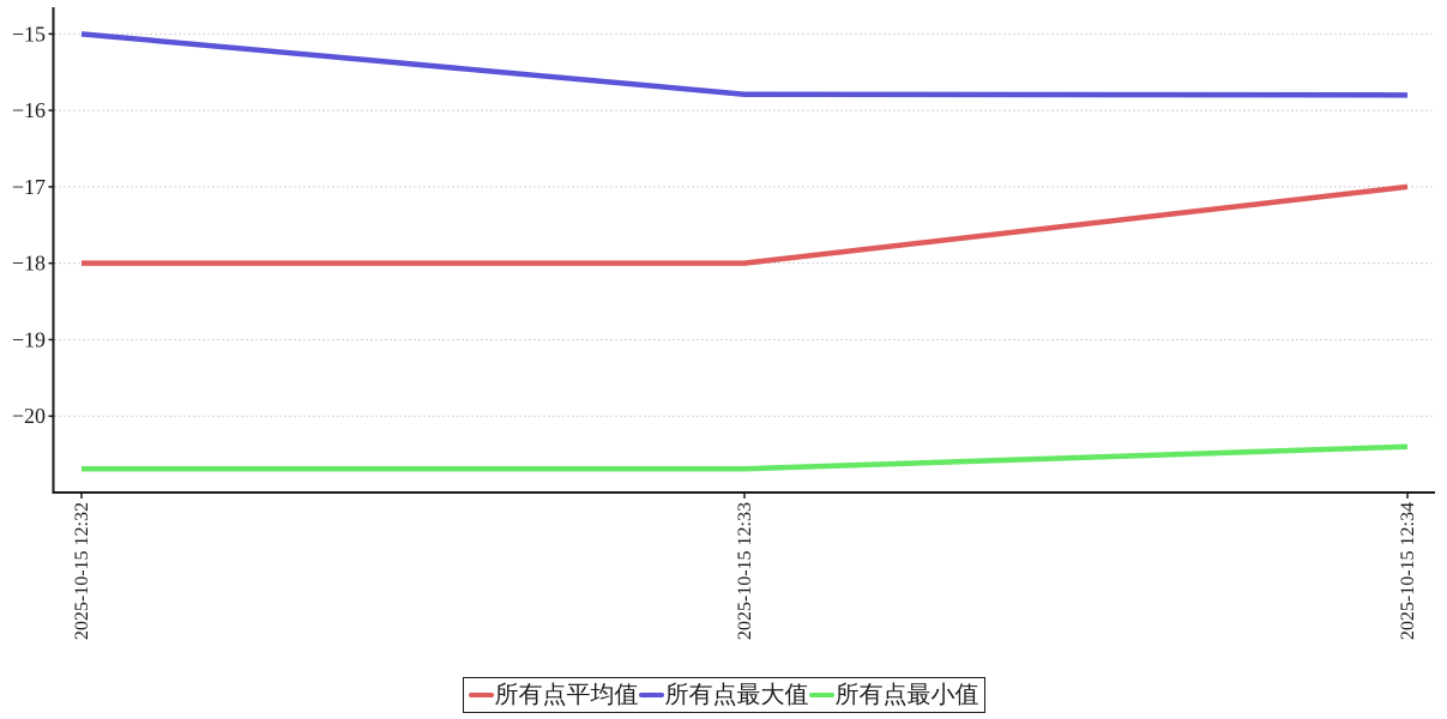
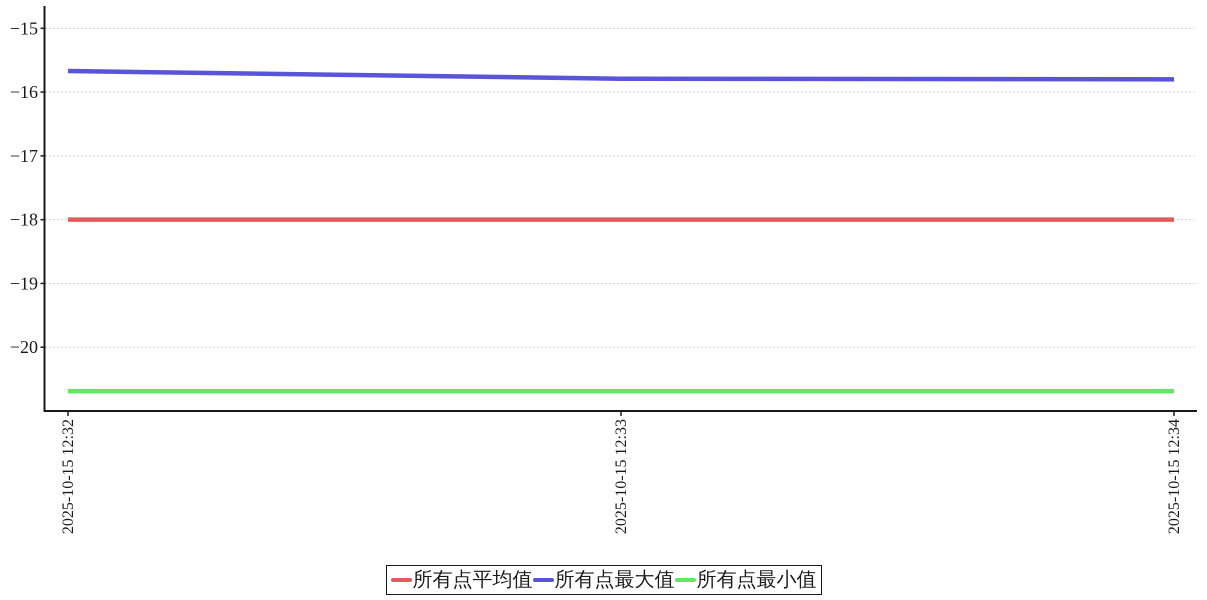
所有点最大值/2025-10-15 12:32: -15.0 -> -15.7
所有点平均值/2025-10-15 12:34: -17 -> -18
所有点最小值/2025-10-15 12:34: -20.4 -> -20.7
